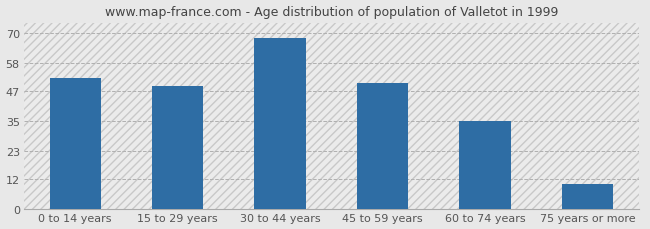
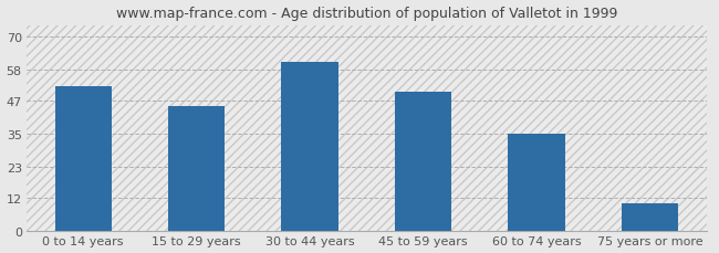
15 to 29 years: 49 -> 45
30 to 44 years: 68 -> 61
